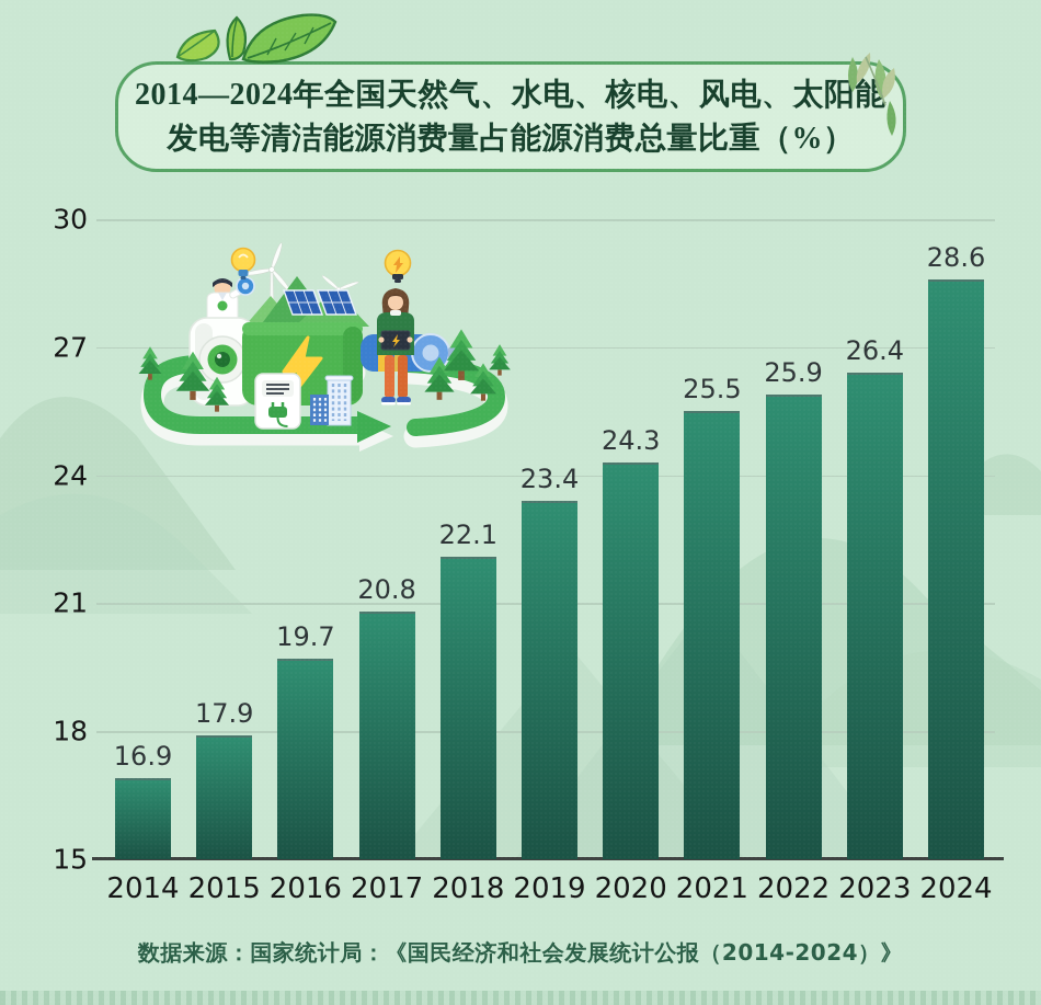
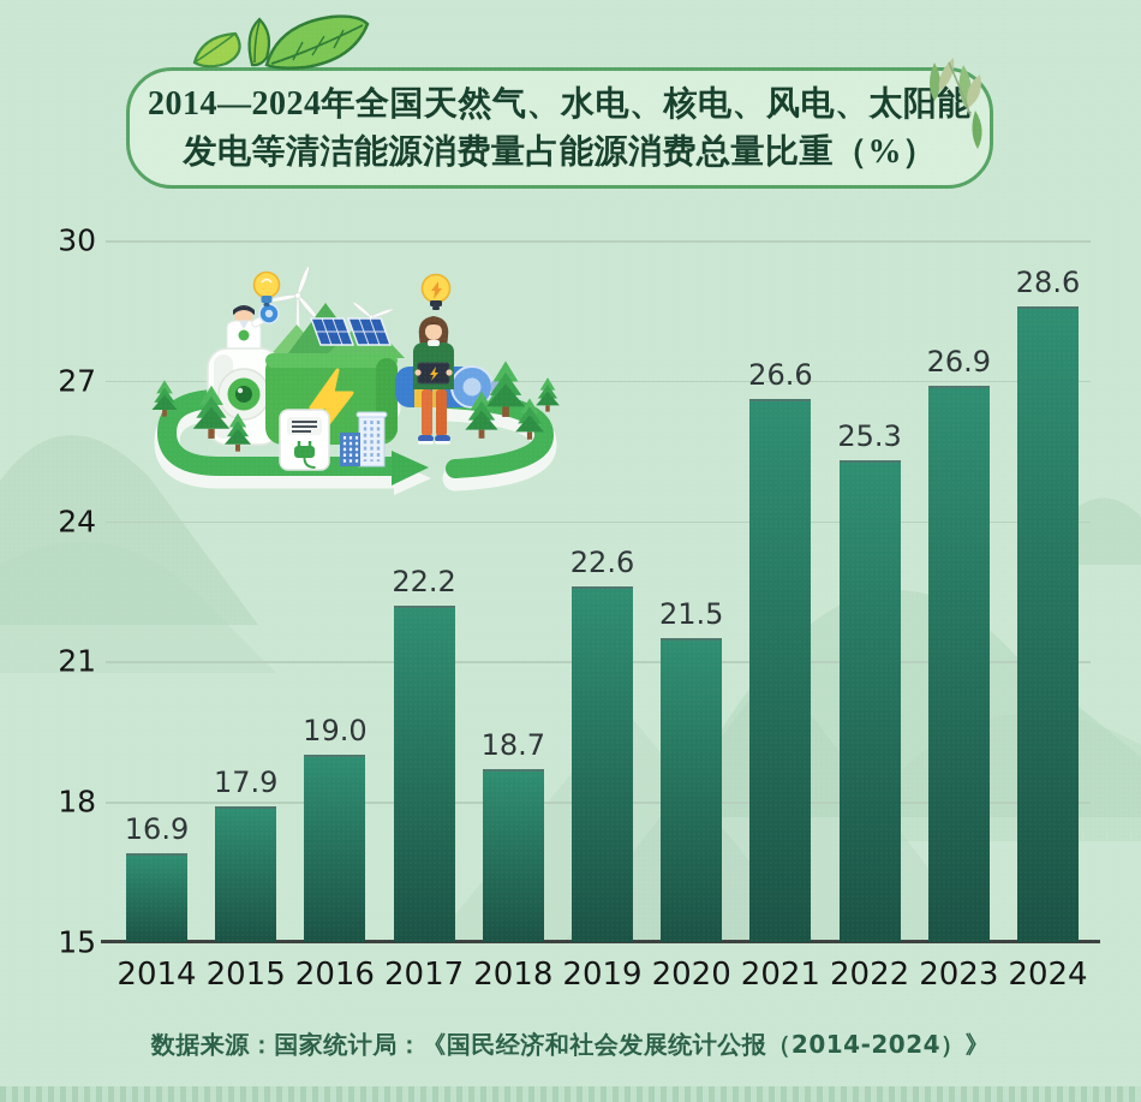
2016: 19.7 -> 19.0
2017: 20.8 -> 22.2
2018: 22.1 -> 18.7
2019: 23.4 -> 22.6
2020: 24.3 -> 21.5
2021: 25.5 -> 26.6
2022: 25.9 -> 25.3
2023: 26.4 -> 26.9
